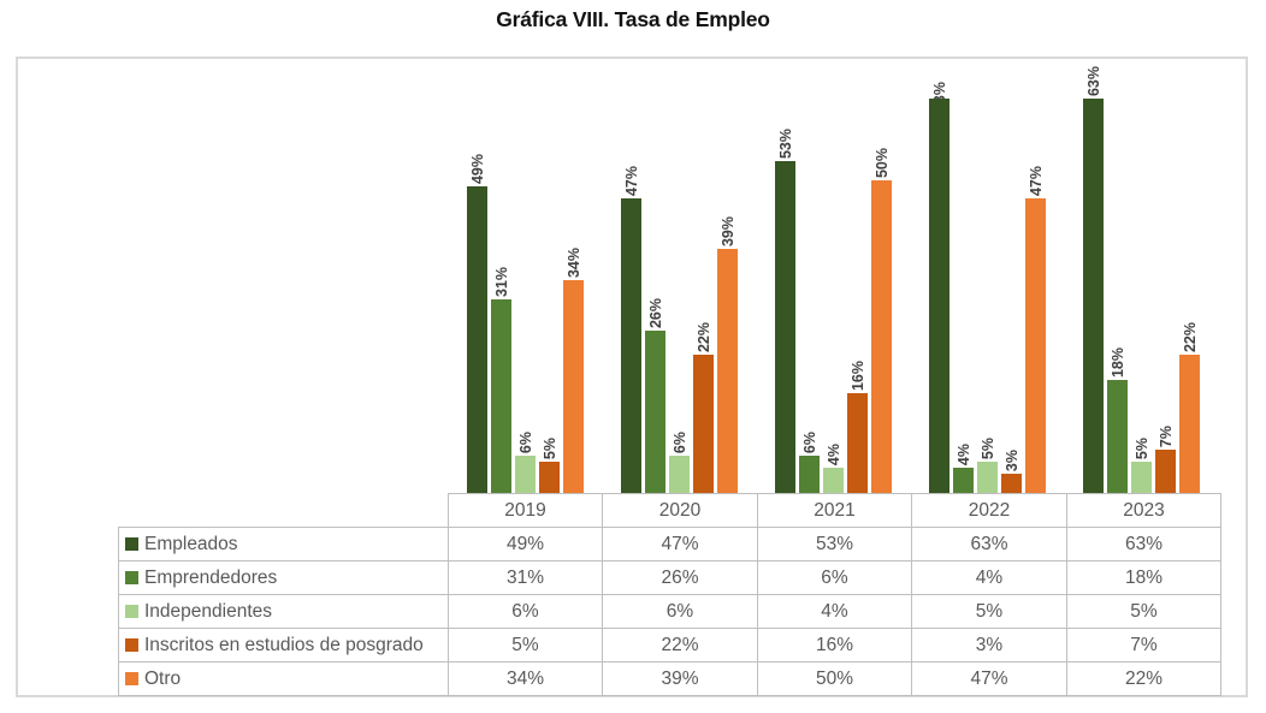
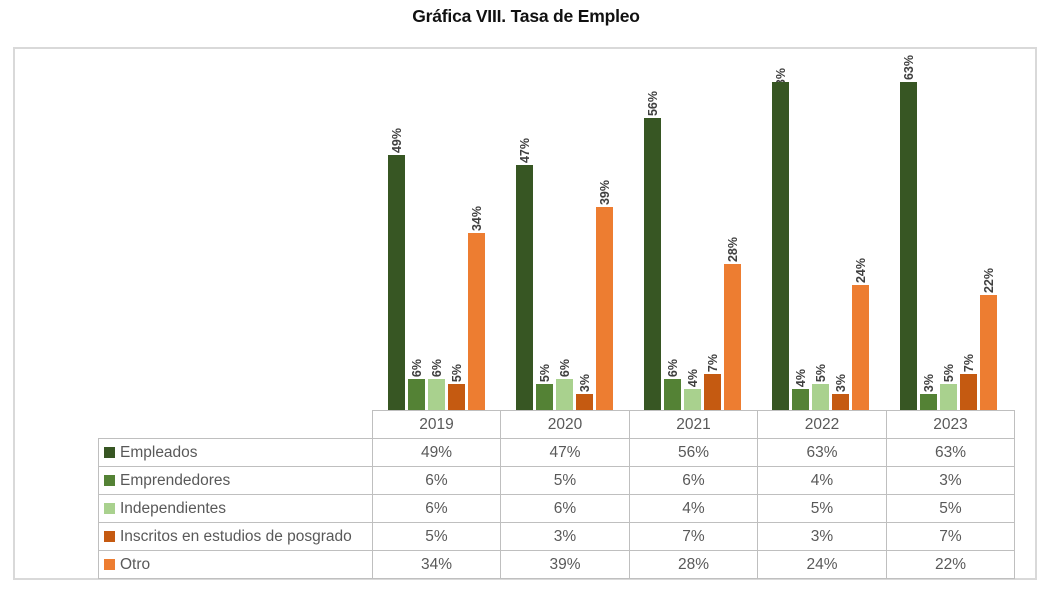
Emprendedores/2019: 31% -> 6%
Emprendedores/2020: 26% -> 5%
Inscritos en estudios de posgrado/2020: 22% -> 3%
Empleados/2021: 53% -> 56%
Inscritos en estudios de posgrado/2021: 16% -> 7%
Otro/2021: 50% -> 28%
Otro/2022: 47% -> 24%
Emprendedores/2023: 18% -> 3%
